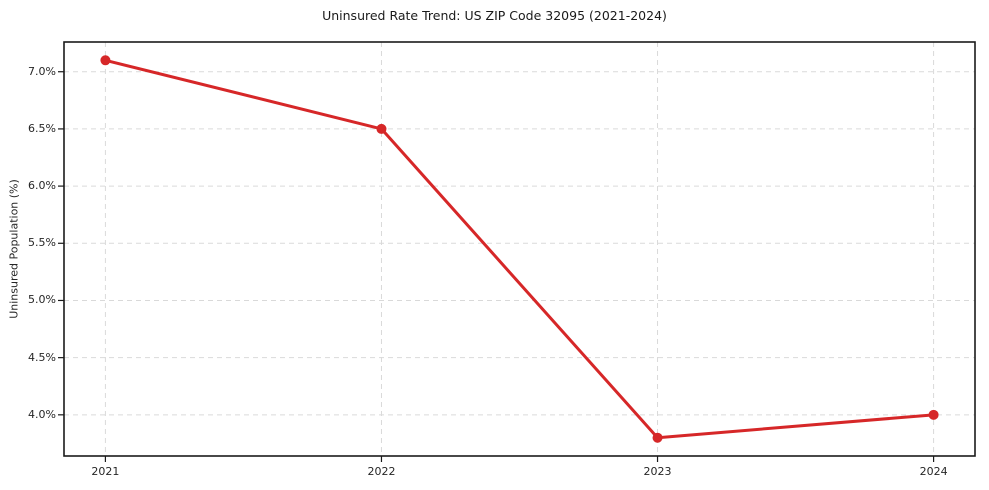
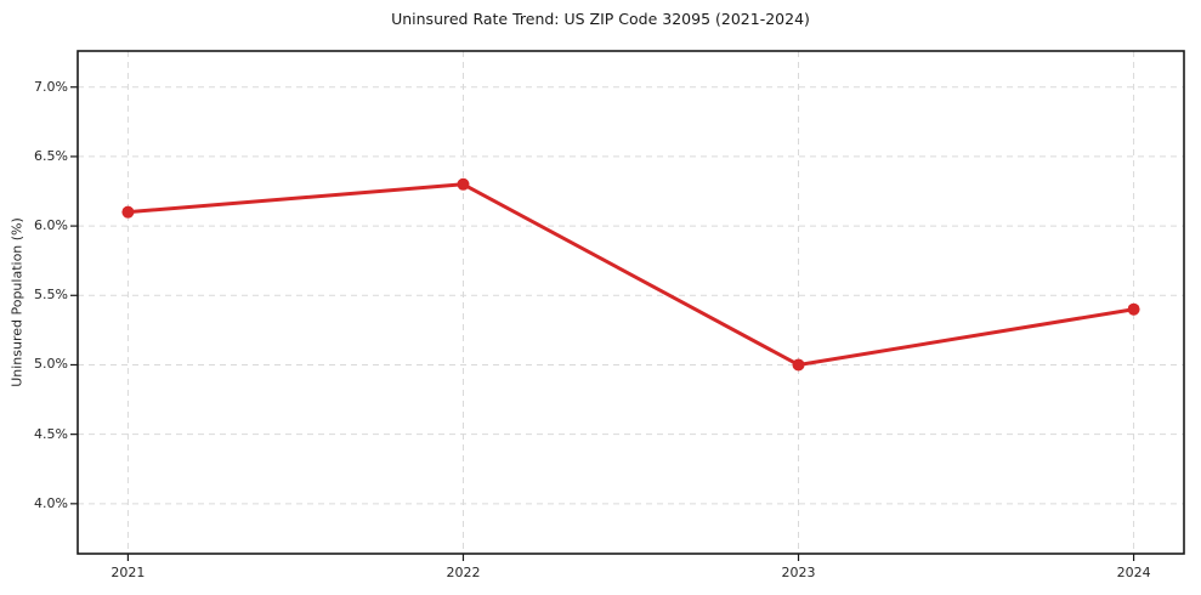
2021: 7.1% -> 6.1%
2022: 6.5% -> 6.3%
2023: 3.8% -> 5.0%
2024: 4.0% -> 5.4%
